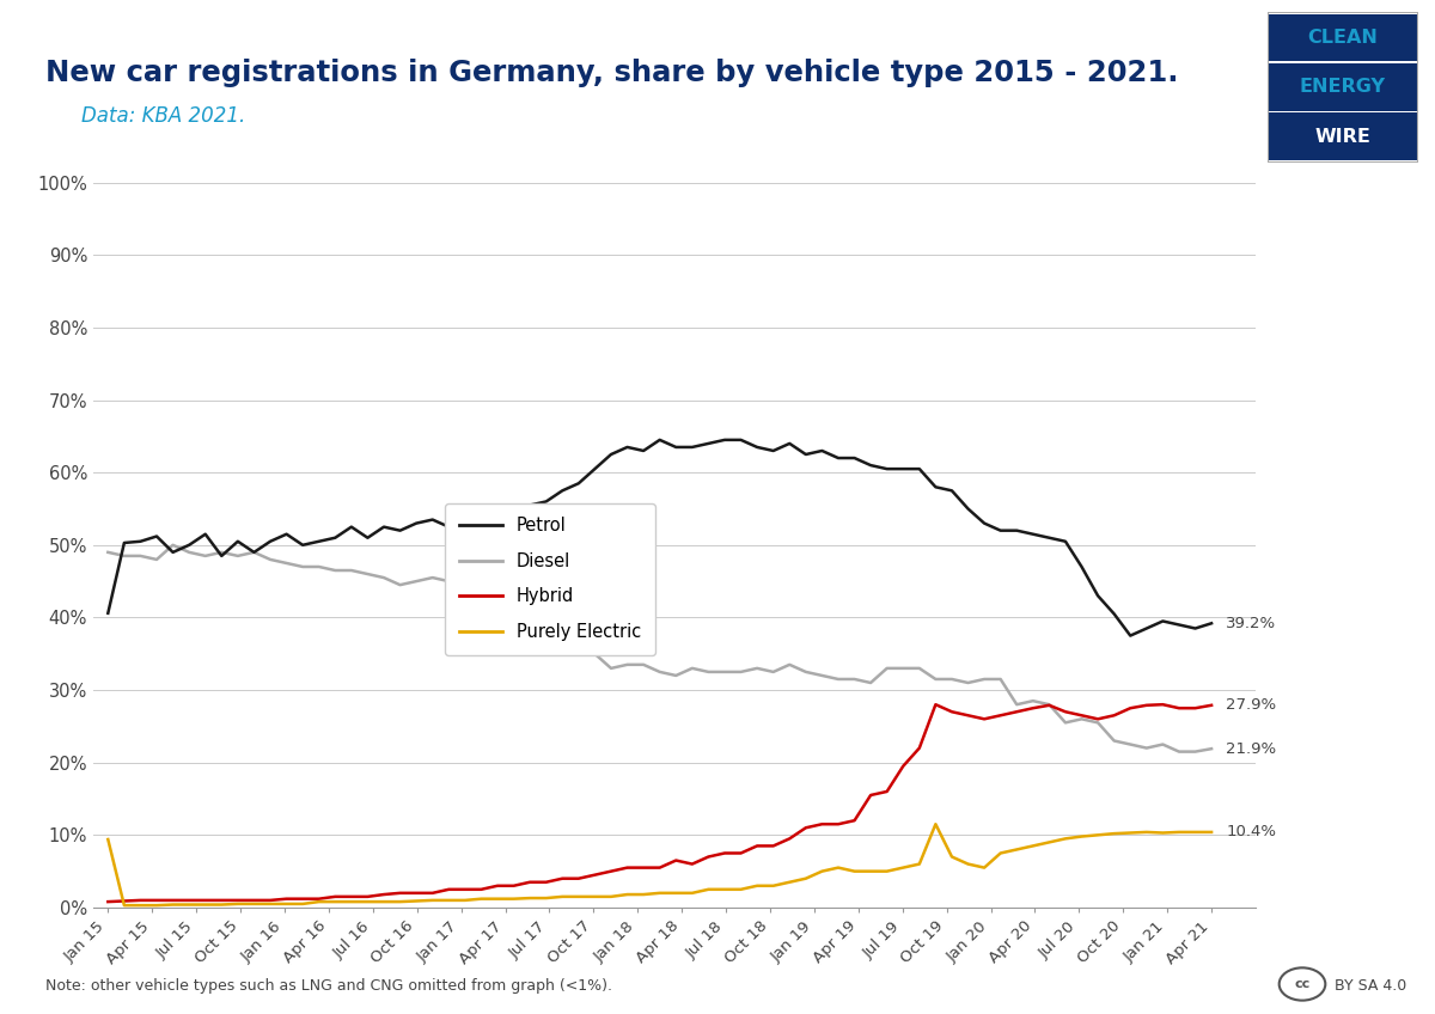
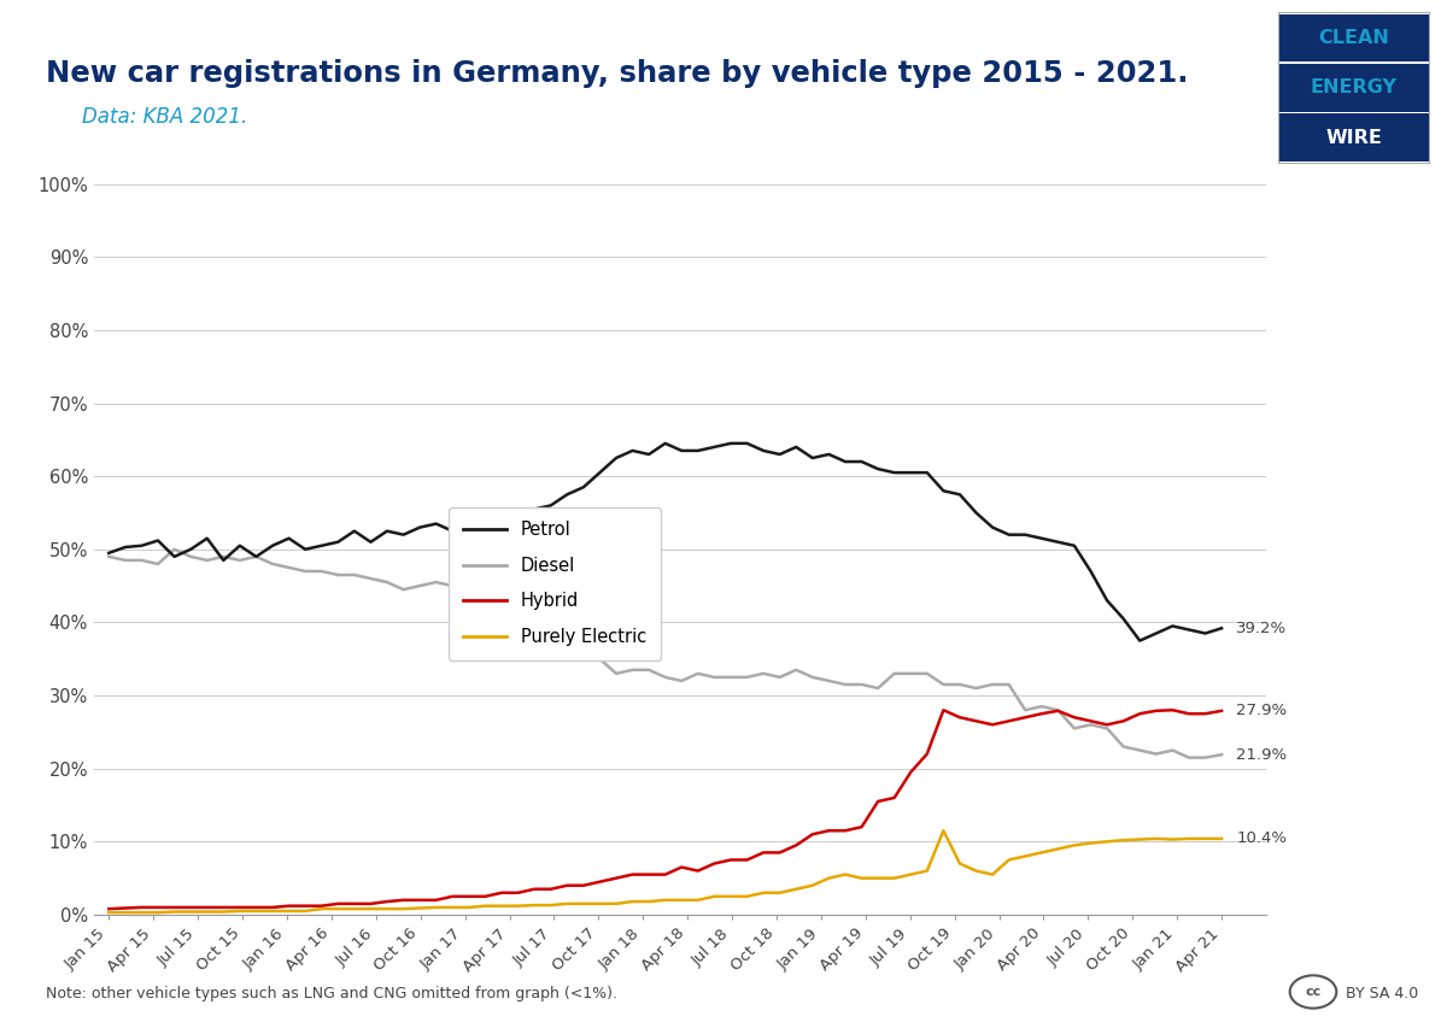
Petrol/Jan 15: 40.6% -> 49.5%
Purely Electric/Jan 15: 9.4% -> 0.3%
